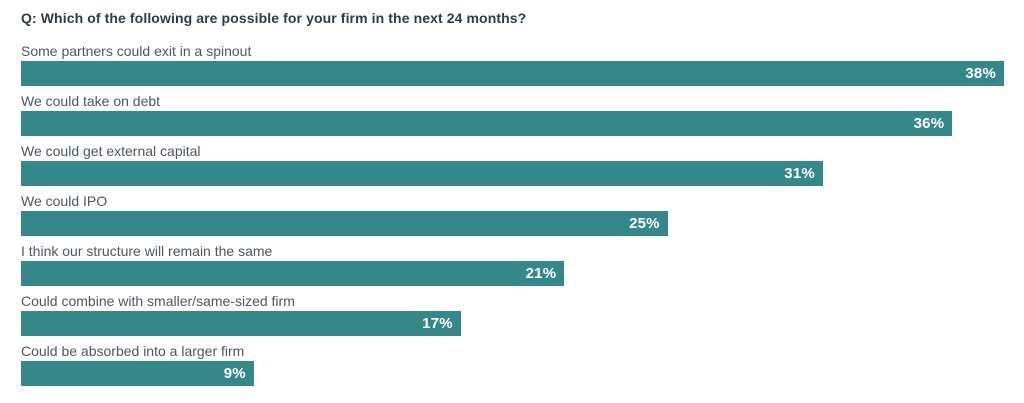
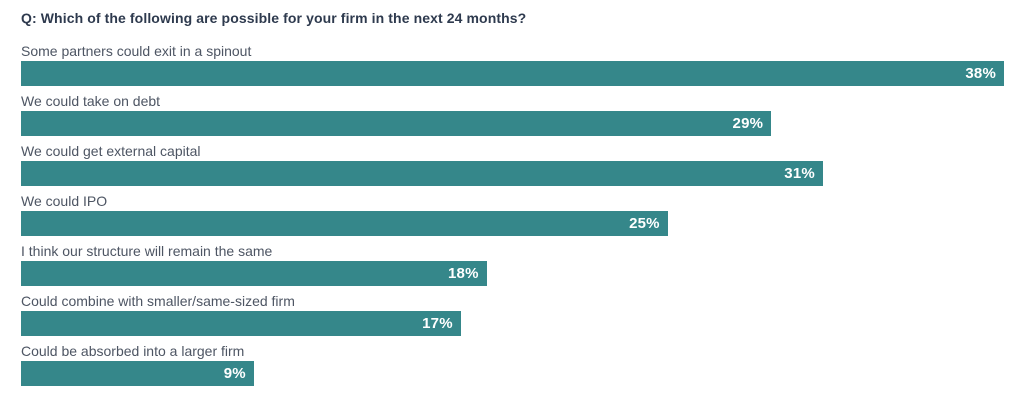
We could take on debt: 36% -> 29%
I think our structure will remain the same: 21% -> 18%
